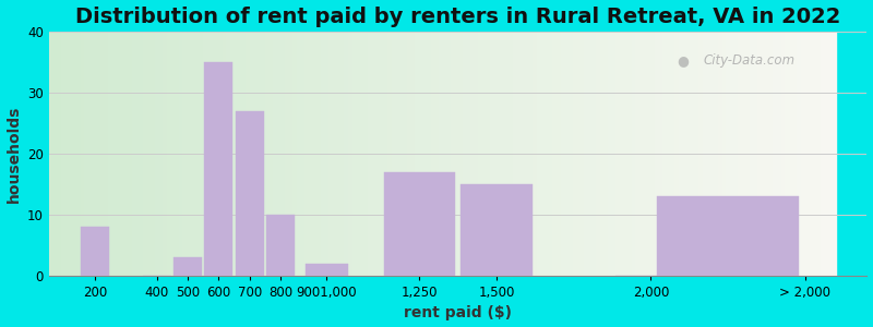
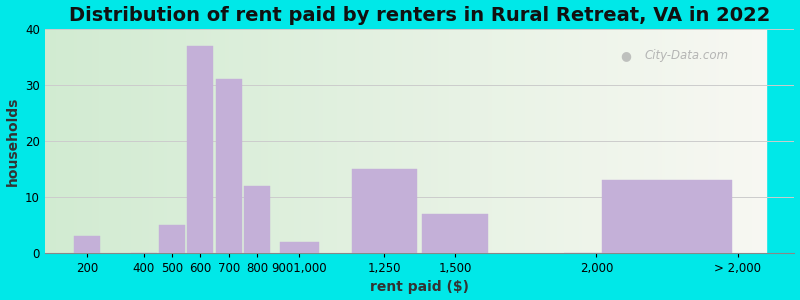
200: 8 -> 3
500: 3 -> 5
600: 35 -> 37
700: 27 -> 31
800: 10 -> 12
1,250: 17 -> 15
1,500: 15 -> 7
